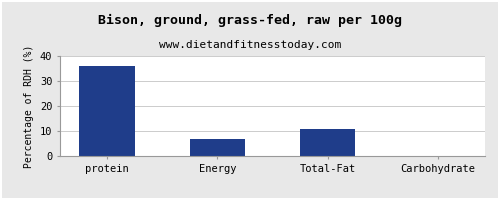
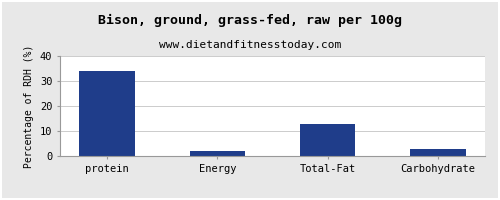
protein: 36.0 -> 34.0
Energy: 7.0 -> 2.0
Total-Fat: 11.0 -> 13.0
Carbohydrate: 0.2 -> 3.0
